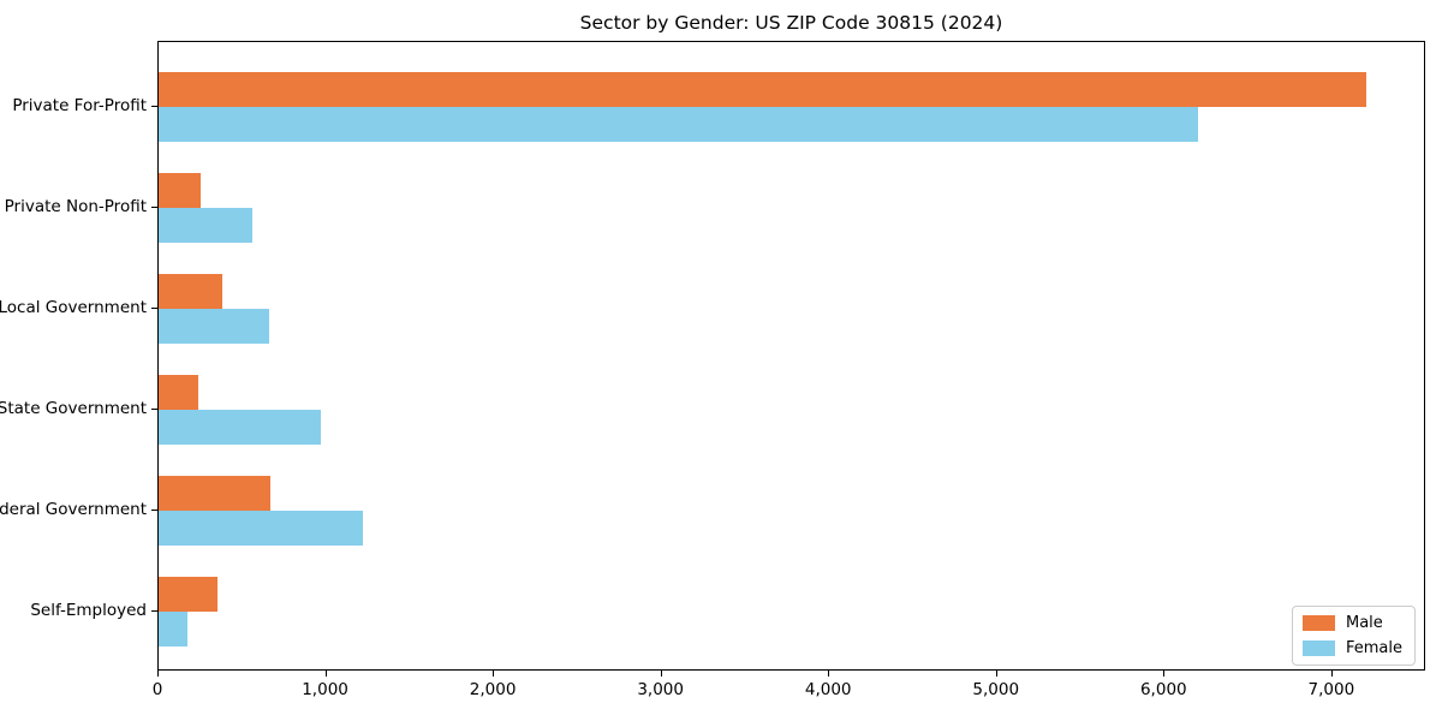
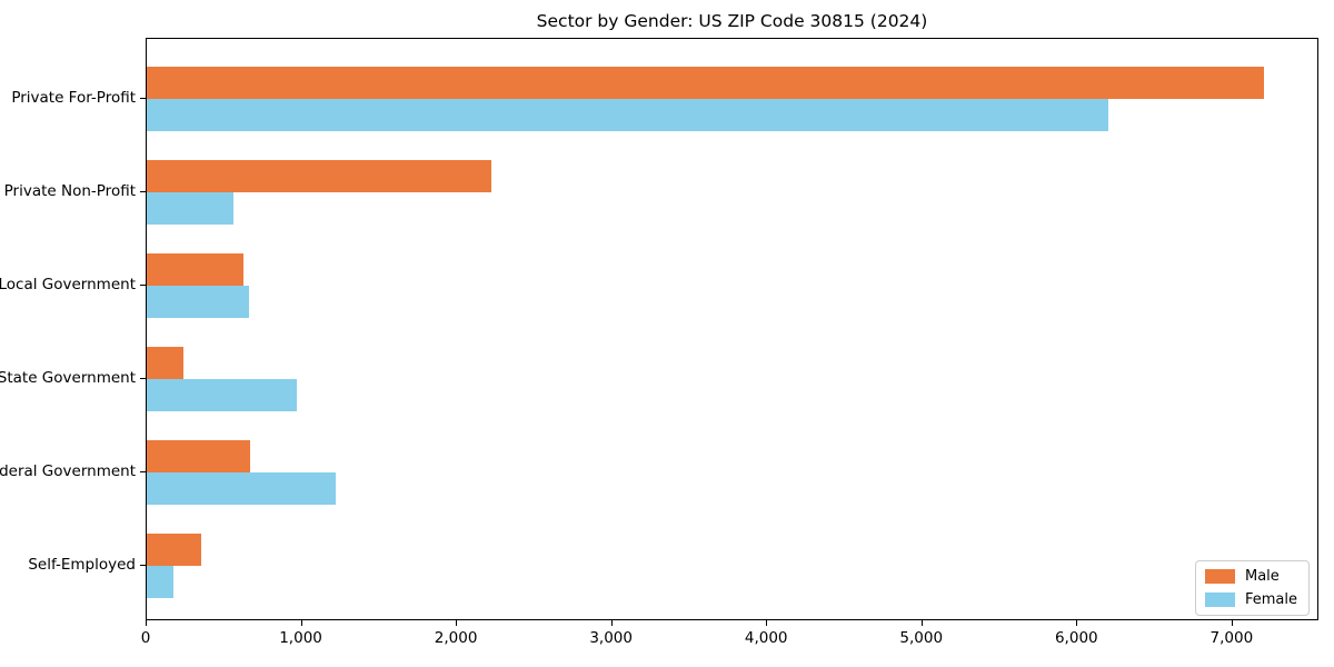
Male/Private Non-Profit: 250 -> 2220
Male/Local Government: 380 -> 620
